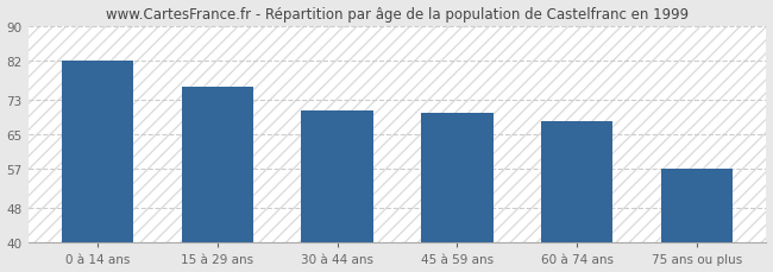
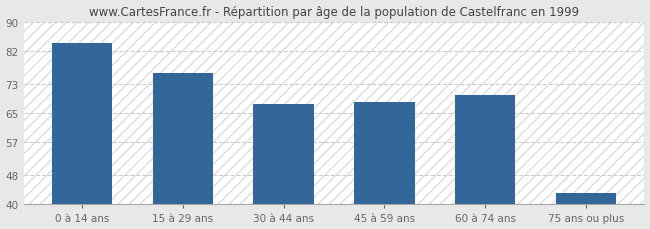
0 à 14 ans: 82.0 -> 84.0
30 à 44 ans: 70.5 -> 67.5
45 à 59 ans: 70.0 -> 68.0
60 à 74 ans: 68.0 -> 70.0
75 ans ou plus: 57.0 -> 43.0
